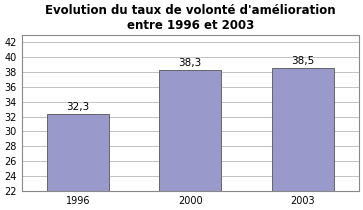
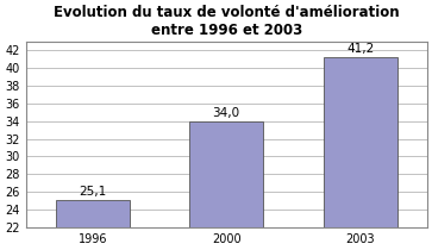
1996: 32,3 -> 25,1
2000: 38,3 -> 34,0
2003: 38,5 -> 41,2
